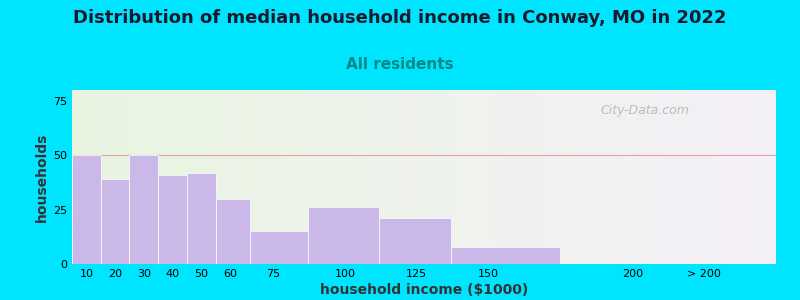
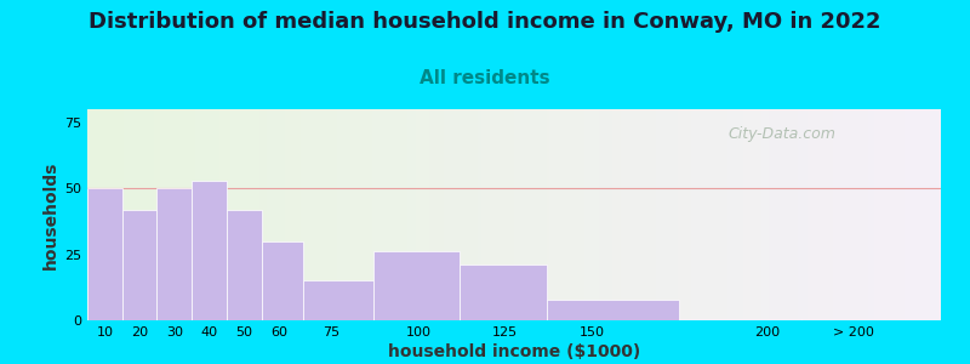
20: 39.0 -> 42.0
40: 41.0 -> 53.0
